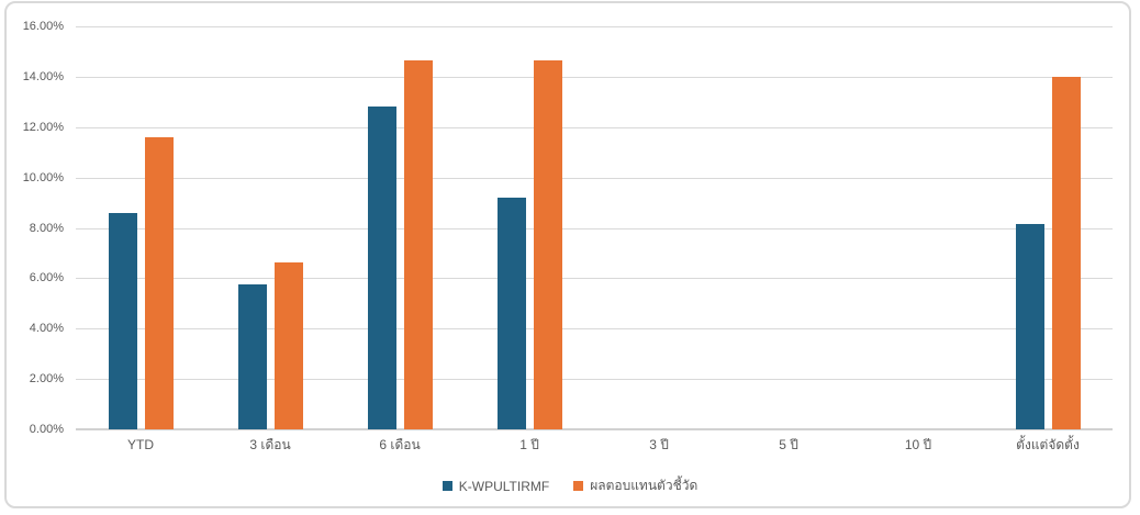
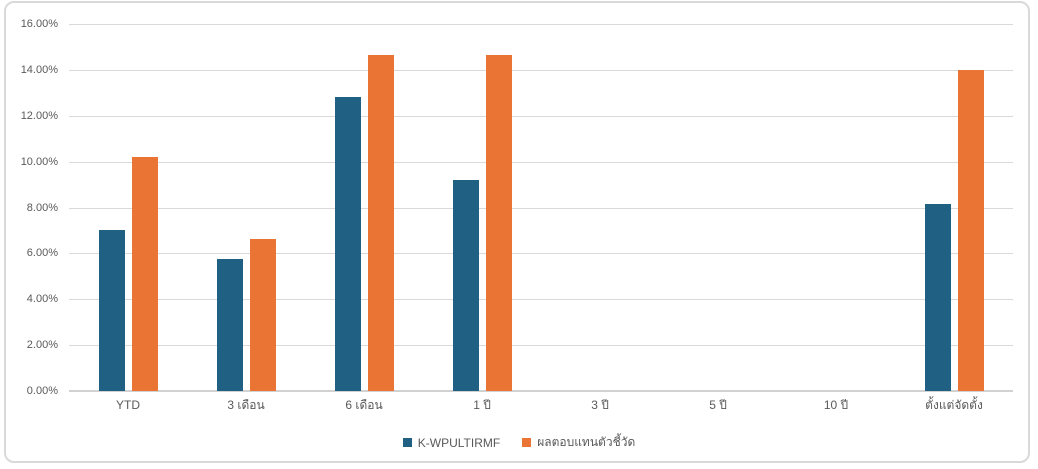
K-WPULTIRMF/YTD: 8.6% -> 7.0%
ผลตอบแทนตัวชี้วัด/YTD: 11.6% -> 10.2%
